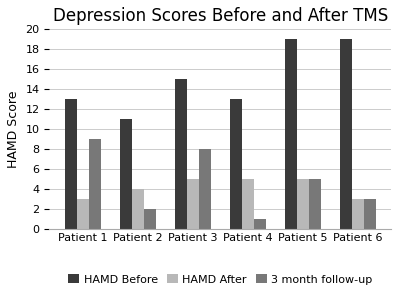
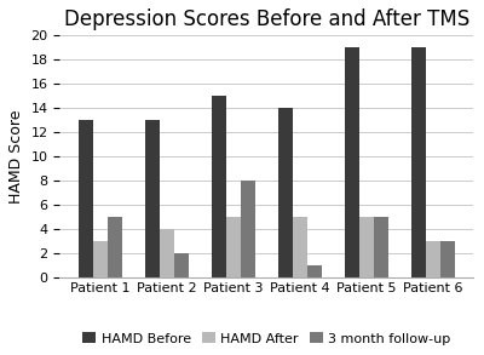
3 month follow-up/Patient 1: 9 -> 5
HAMD Before/Patient 2: 11 -> 13
HAMD Before/Patient 4: 13 -> 14
